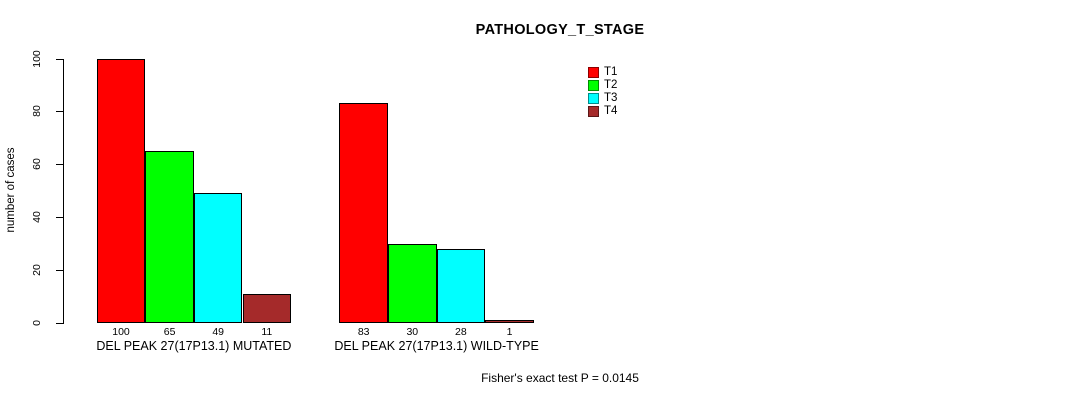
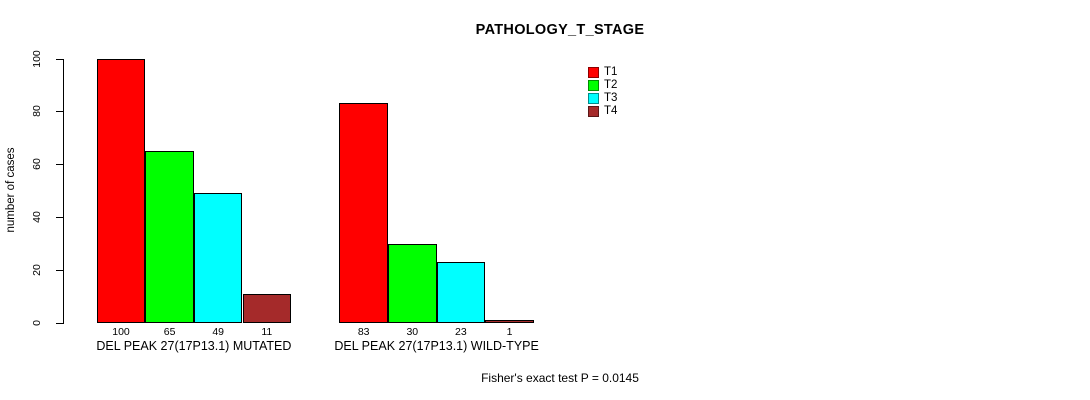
T3/DEL PEAK 27(17P13.1) WILD-TYPE: 28 -> 23
